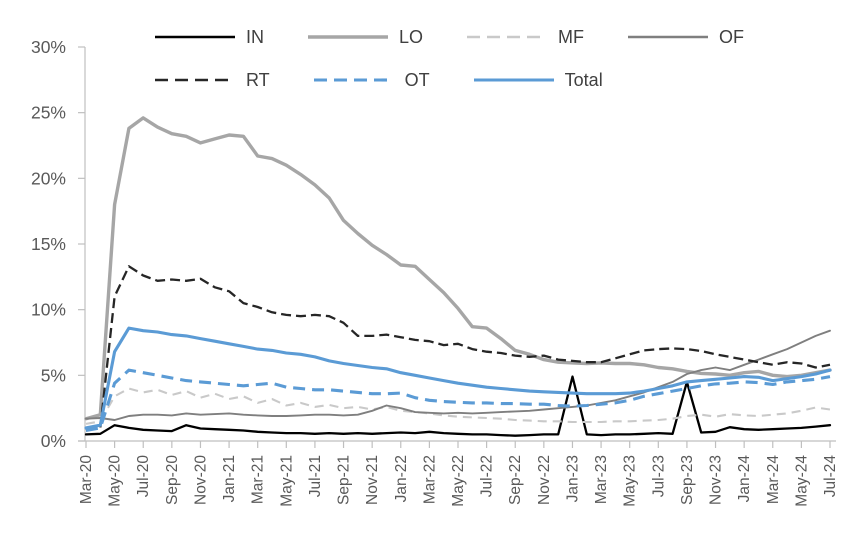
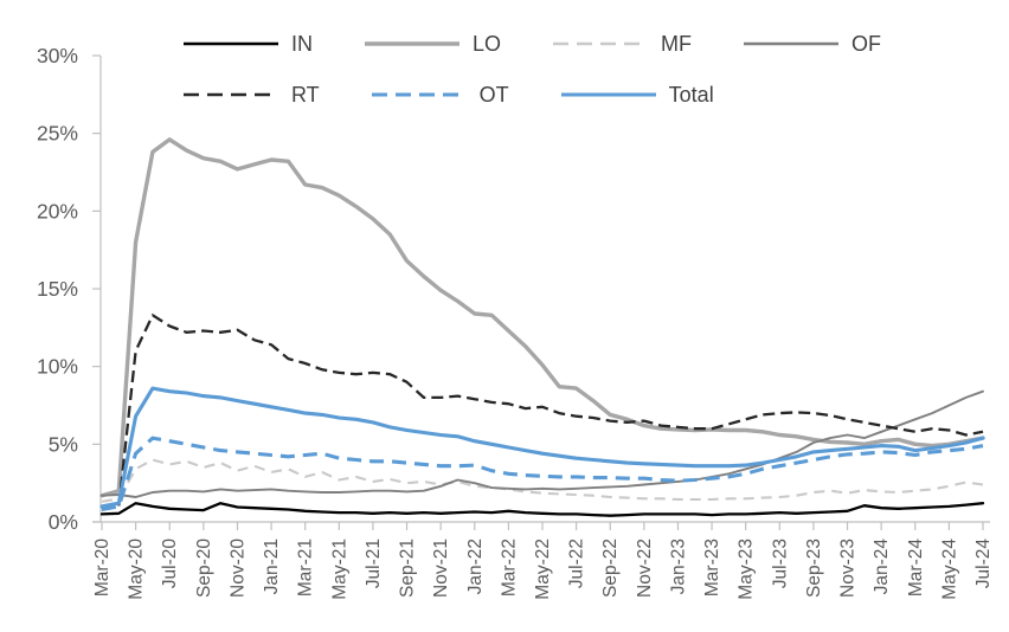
IN/Jan-23: 4.9% -> 0.5%
IN/Sep-23: 4.5% -> 0.6%
